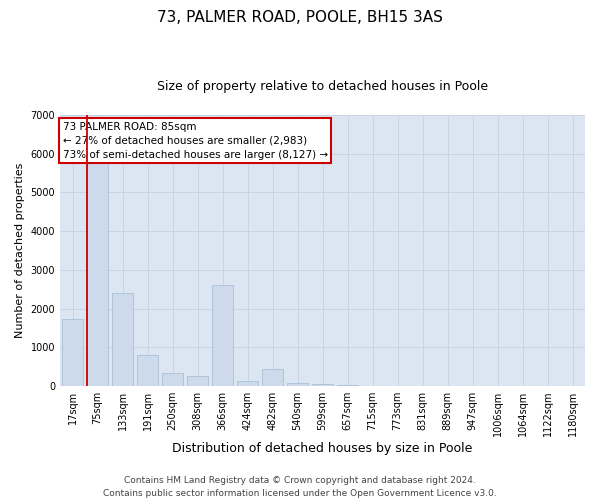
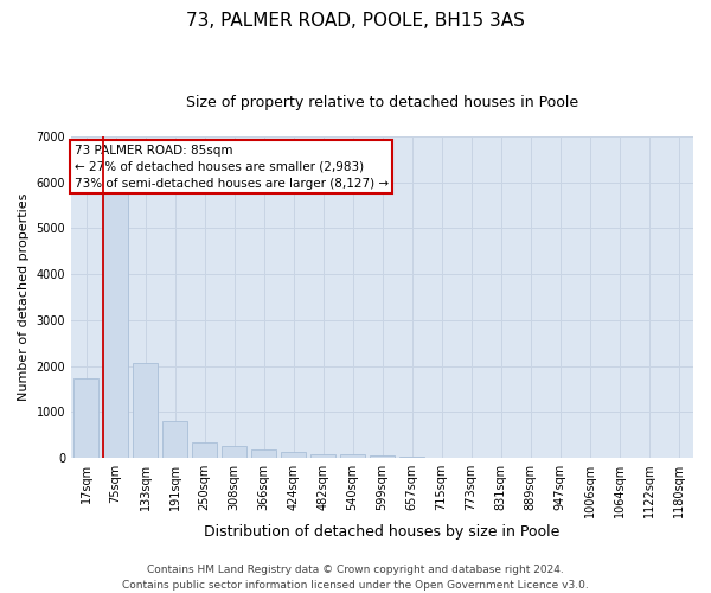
133sqm: 2400 -> 2080
366sqm: 2600 -> 180
482sqm: 450 -> 80
